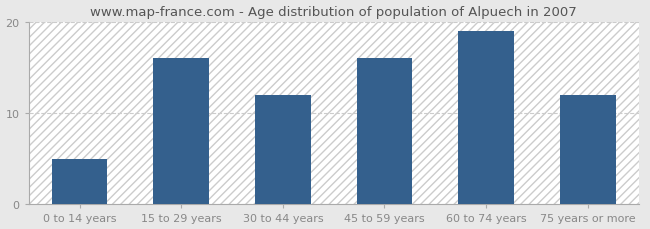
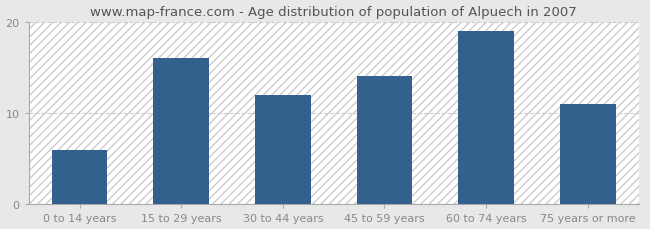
0 to 14 years: 5 -> 6
45 to 59 years: 16 -> 14
75 years or more: 12 -> 11
